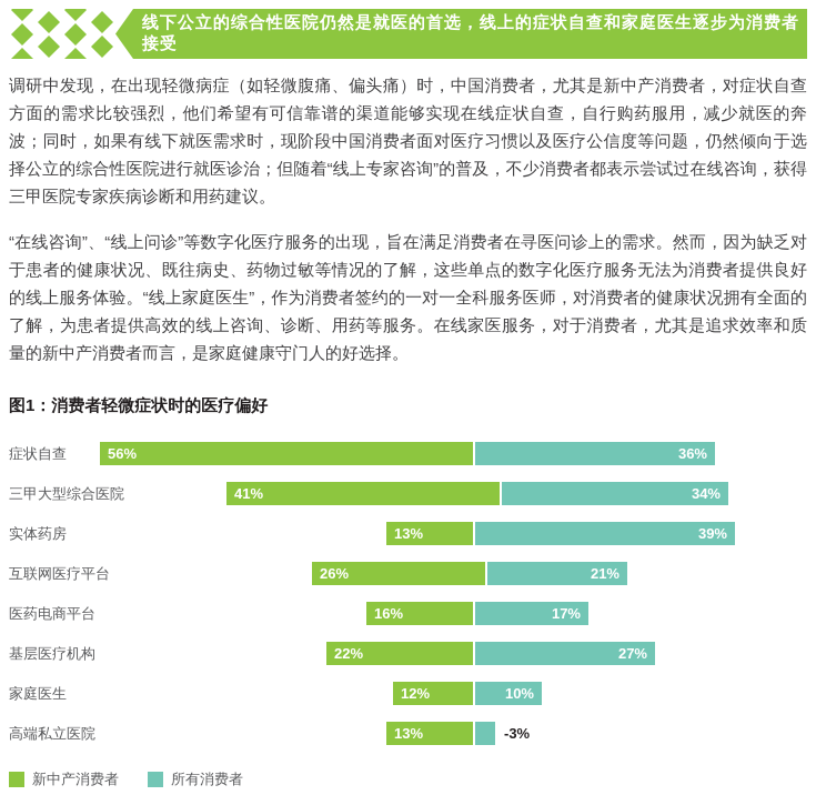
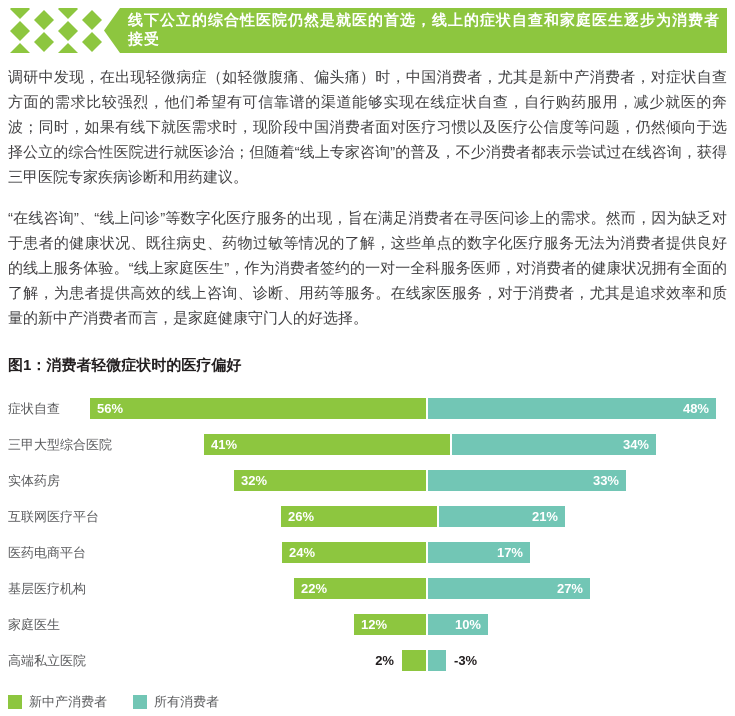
所有消费者/症状自查: 36% -> 48%
新中产消费者/实体药房: 13% -> 32%
所有消费者/实体药房: 39% -> 33%
新中产消费者/医药电商平台: 16% -> 24%
新中产消费者/高端私立医院: 13% -> 2%
